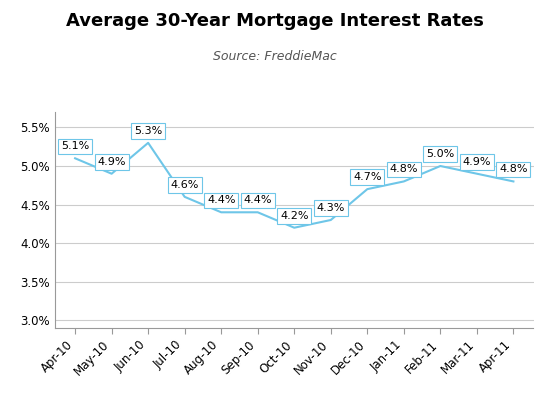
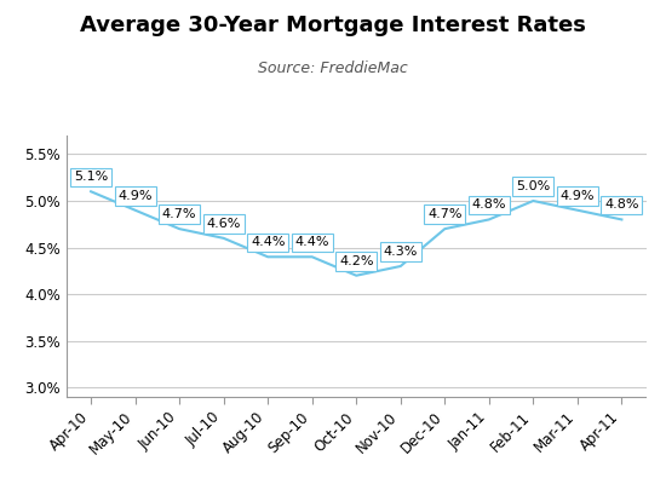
Jun-10: 5.3% -> 4.7%
